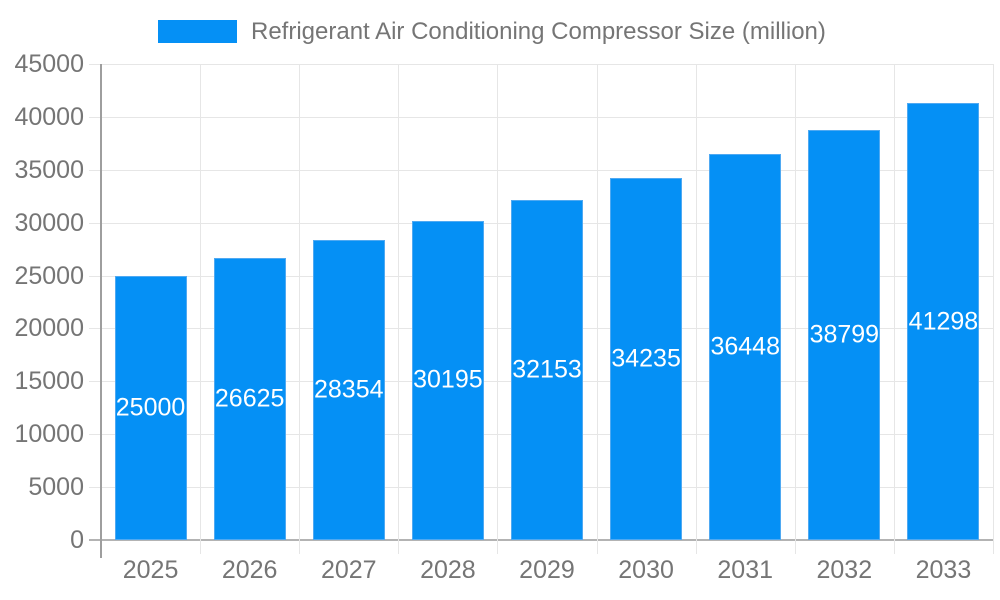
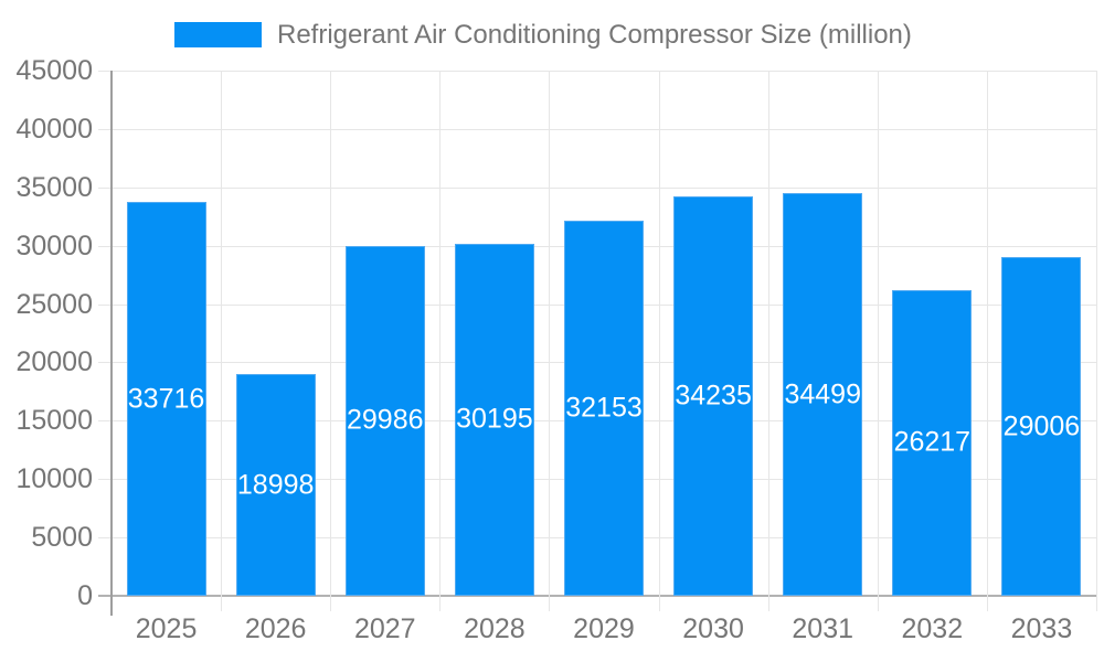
2025: 25000 -> 33716
2026: 26625 -> 18998
2027: 28354 -> 29986
2031: 36448 -> 34499
2032: 38799 -> 26217
2033: 41298 -> 29006
